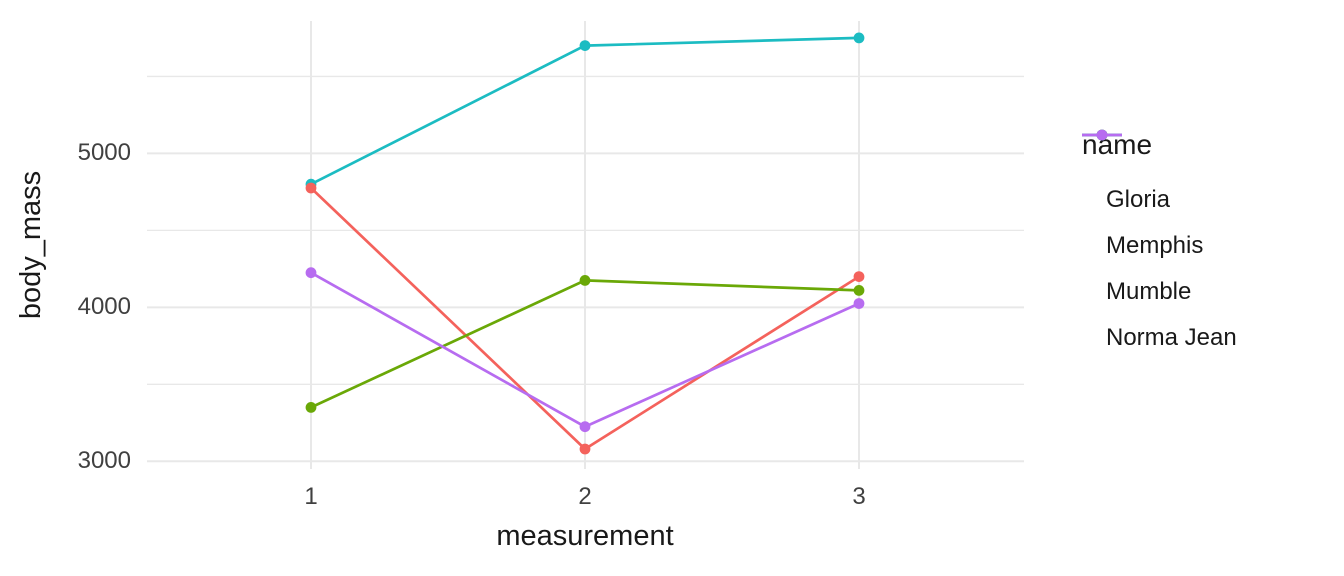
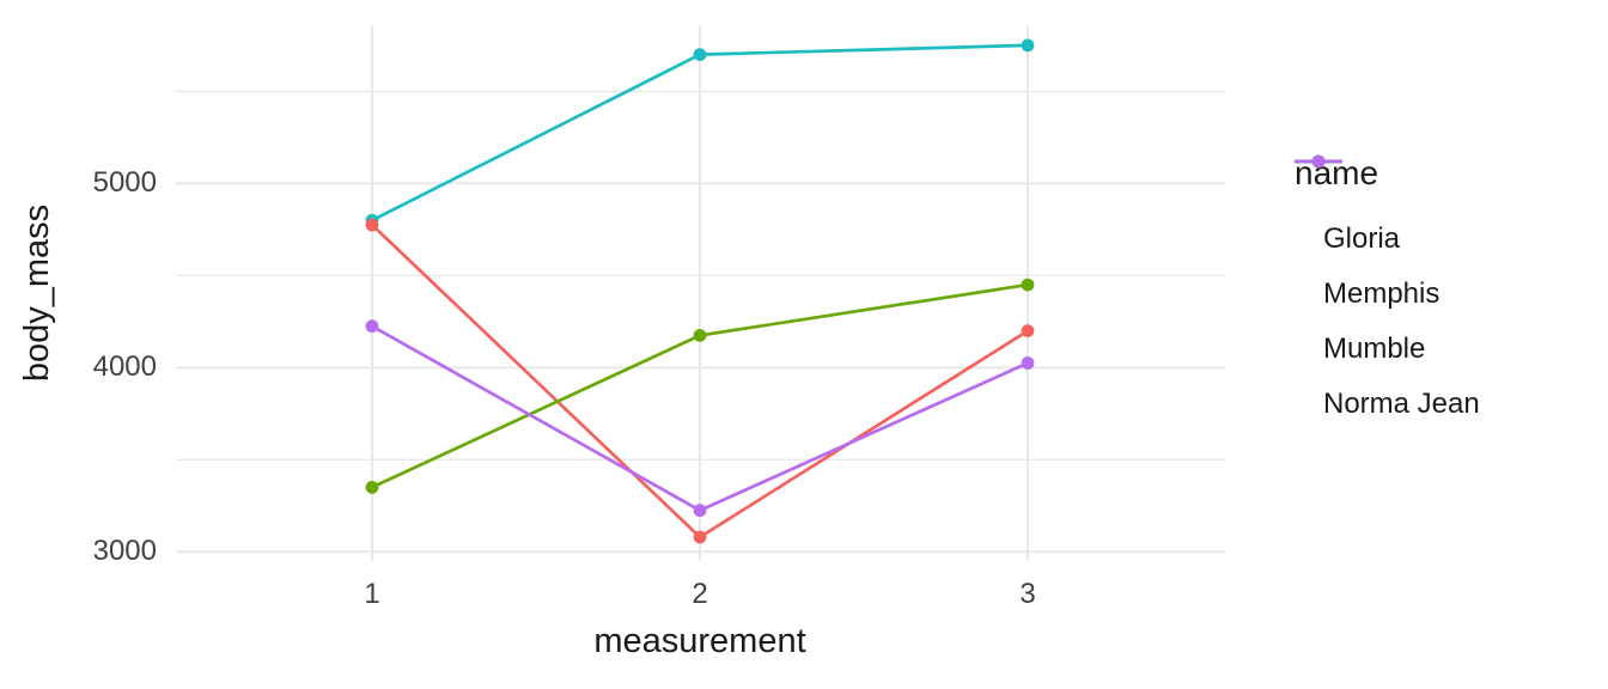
Memphis/3: 4110 -> 4450
